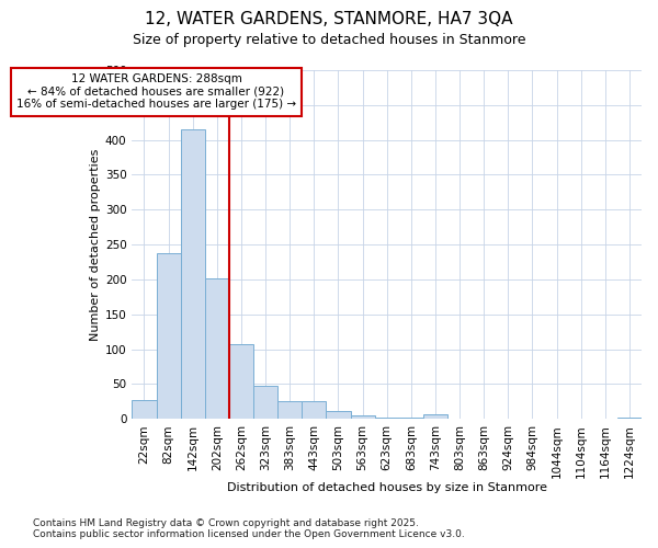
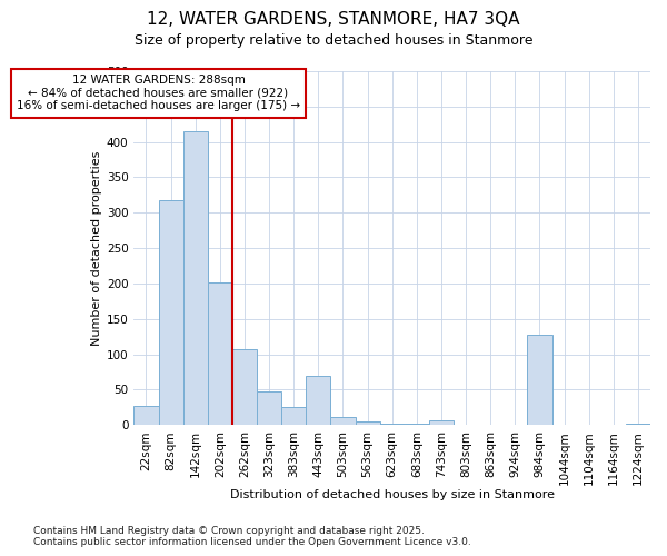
82sqm: 237 -> 318
443sqm: 25 -> 70
984sqm: 1 -> 128
